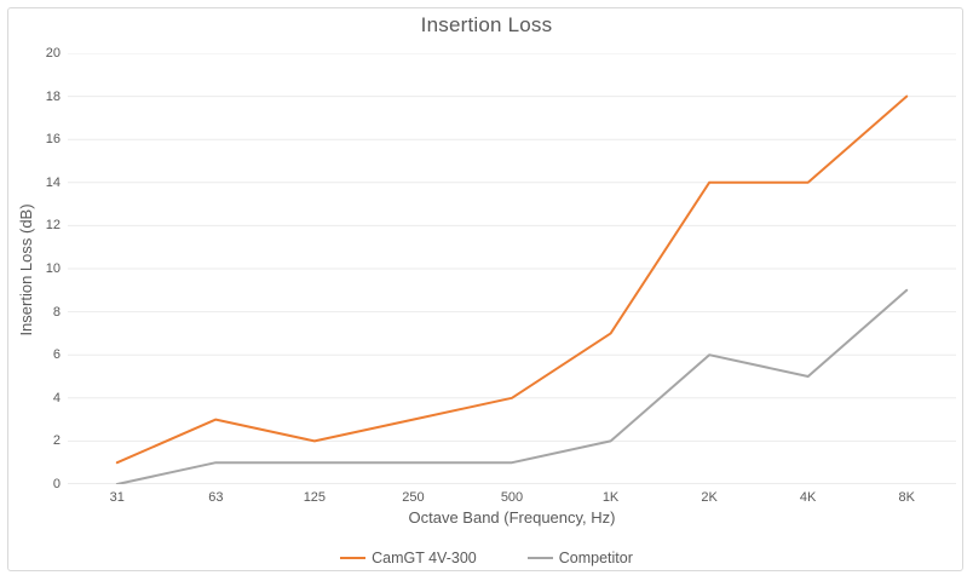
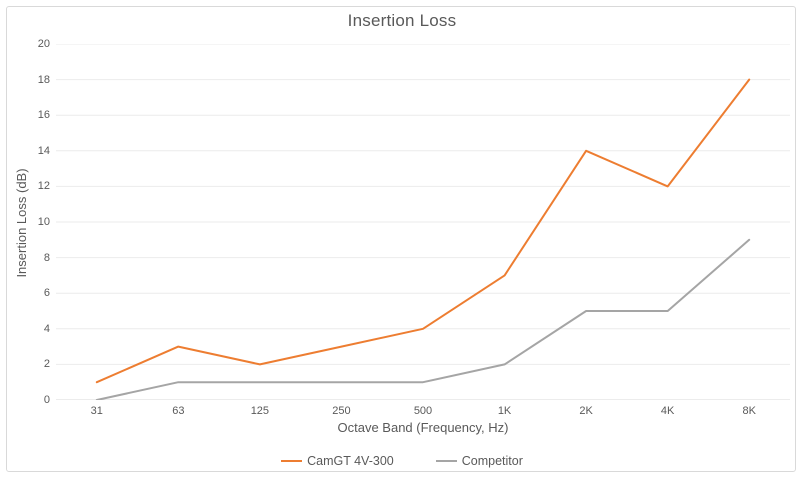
Competitor/2K: 6 -> 5
CamGT 4V-300/4K: 14 -> 12
